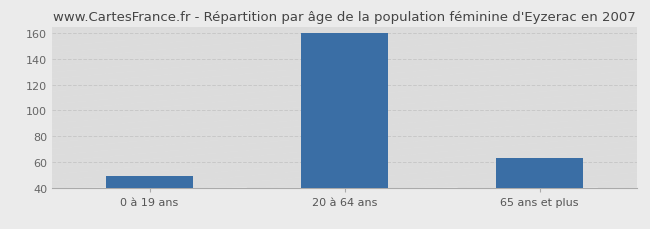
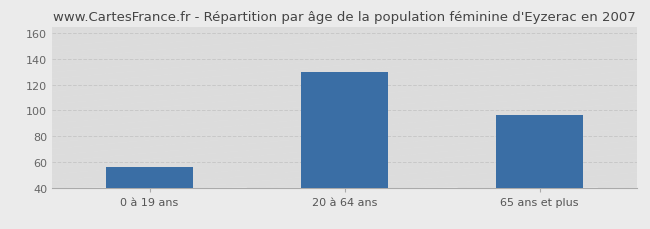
0 à 19 ans: 49 -> 56
20 à 64 ans: 160 -> 130
65 ans et plus: 63 -> 96
